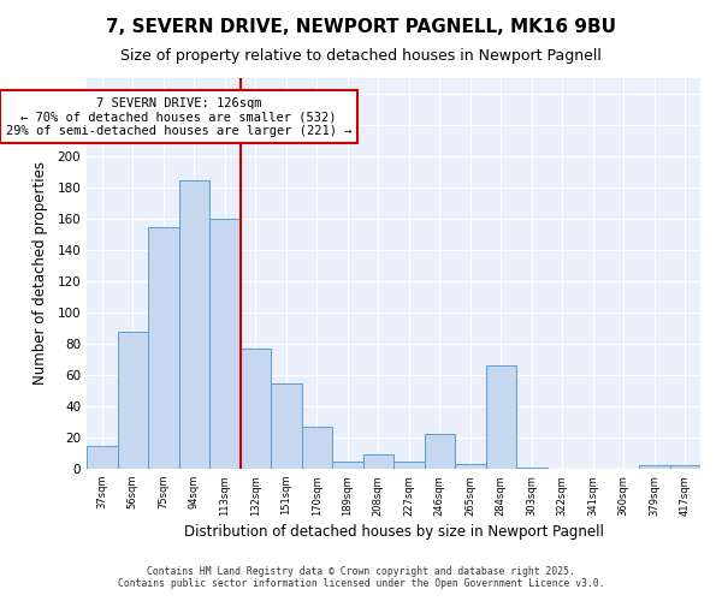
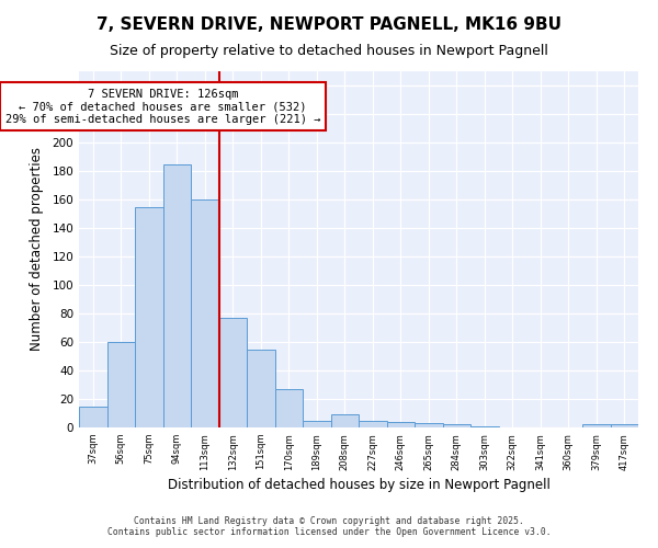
56sqm: 88 -> 60
246sqm: 22 -> 4
284sqm: 66 -> 2
